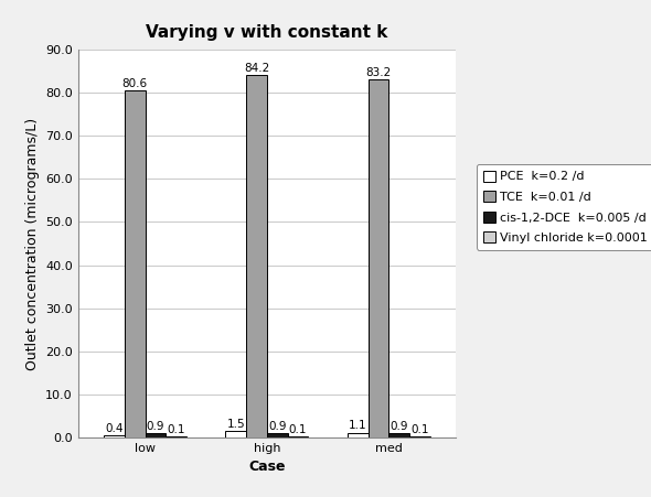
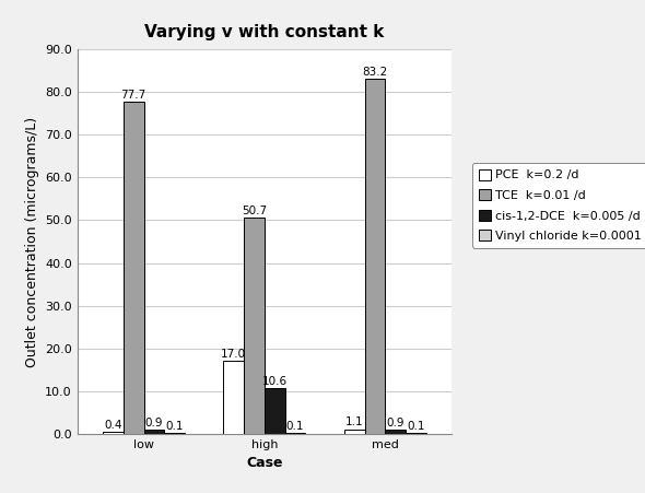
TCE k=0.01 /d/low: 80.6 -> 77.7
PCE k=0.2 /d/high: 1.5 -> 17.0
TCE k=0.01 /d/high: 84.2 -> 50.7
cis-1,2-DCE k=0.005 /d/high: 0.9 -> 10.6
